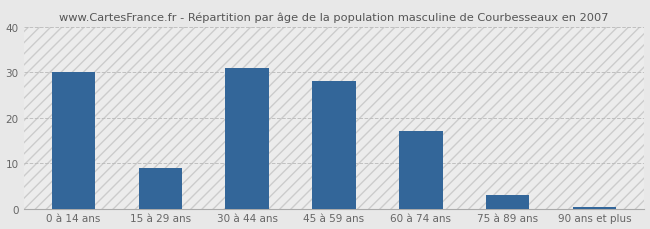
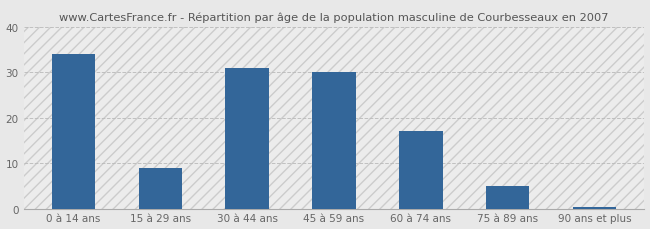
0 à 14 ans: 30.0 -> 34.0
45 à 59 ans: 28.0 -> 30.0
75 à 89 ans: 3.0 -> 5.0
